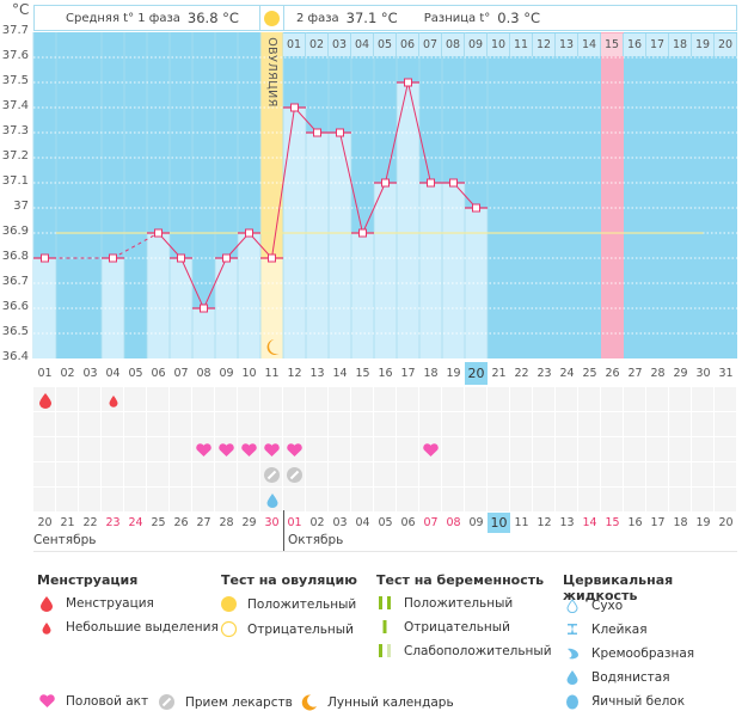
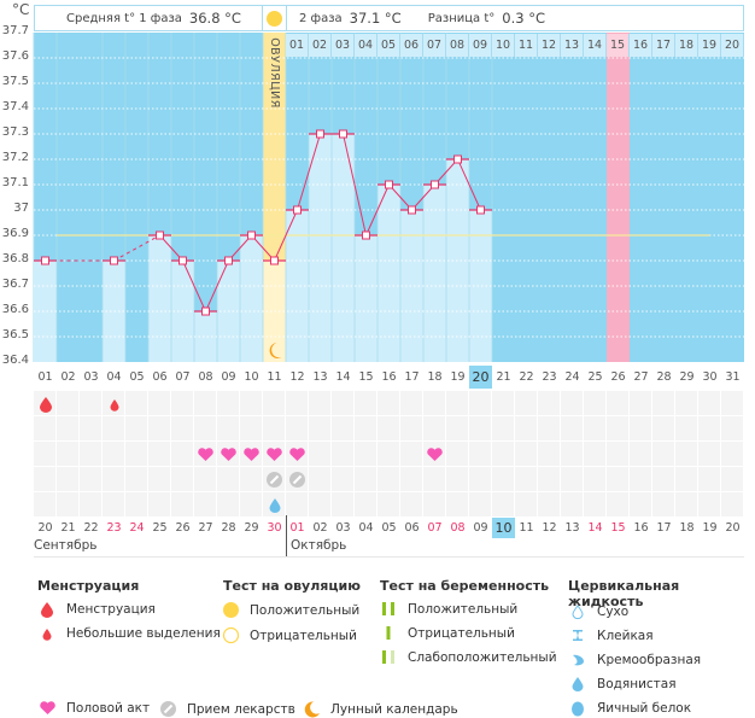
12: 37.4 -> 37.0
17: 37.5 -> 37.0
19: 37.1 -> 37.2
